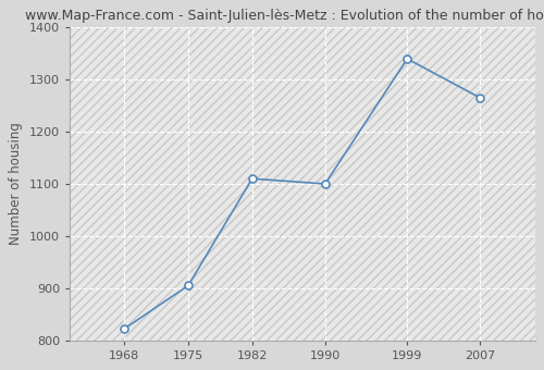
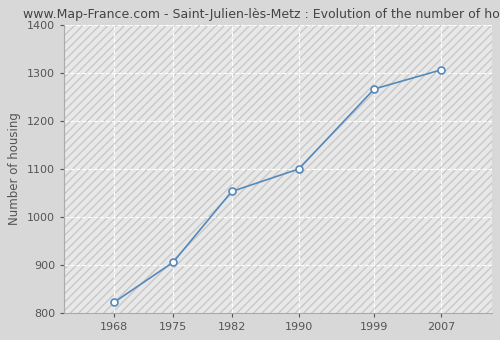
1982: 1110 -> 1053
1999: 1340 -> 1267
2007: 1265 -> 1307
